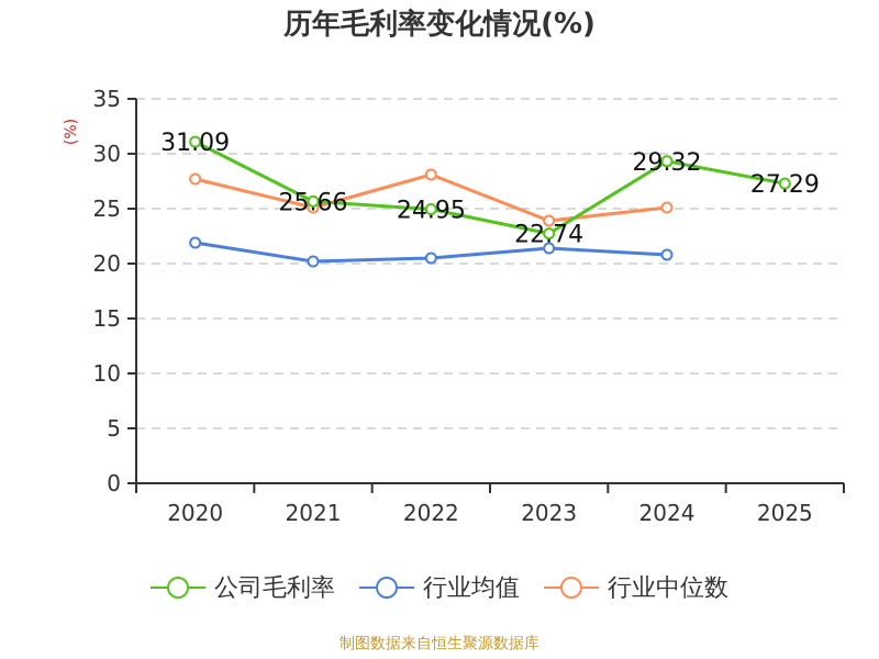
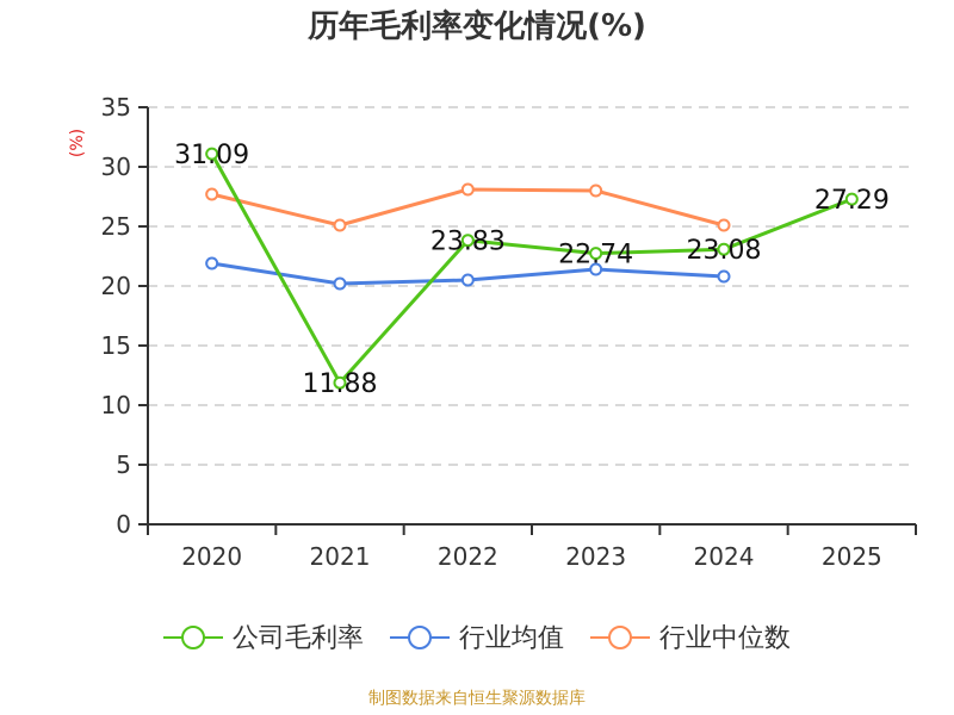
公司毛利率/2021: 25.66 -> 11.88
公司毛利率/2022: 24.95 -> 23.83
行业中位数/2023: 23.9 -> 28.0
公司毛利率/2024: 29.32 -> 23.08
